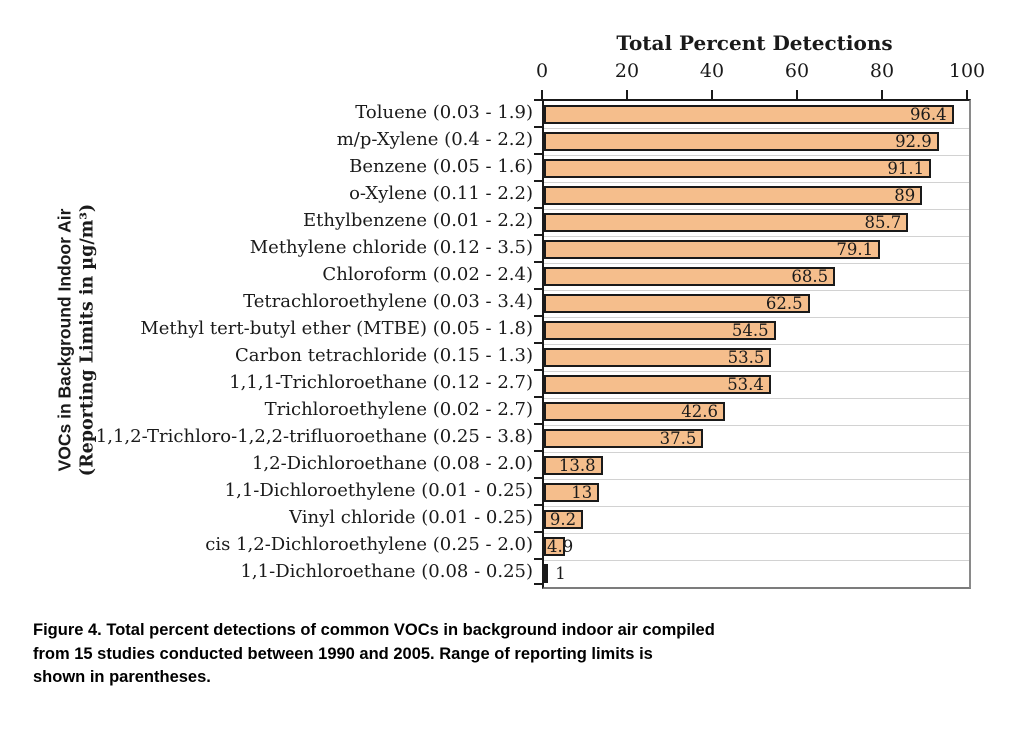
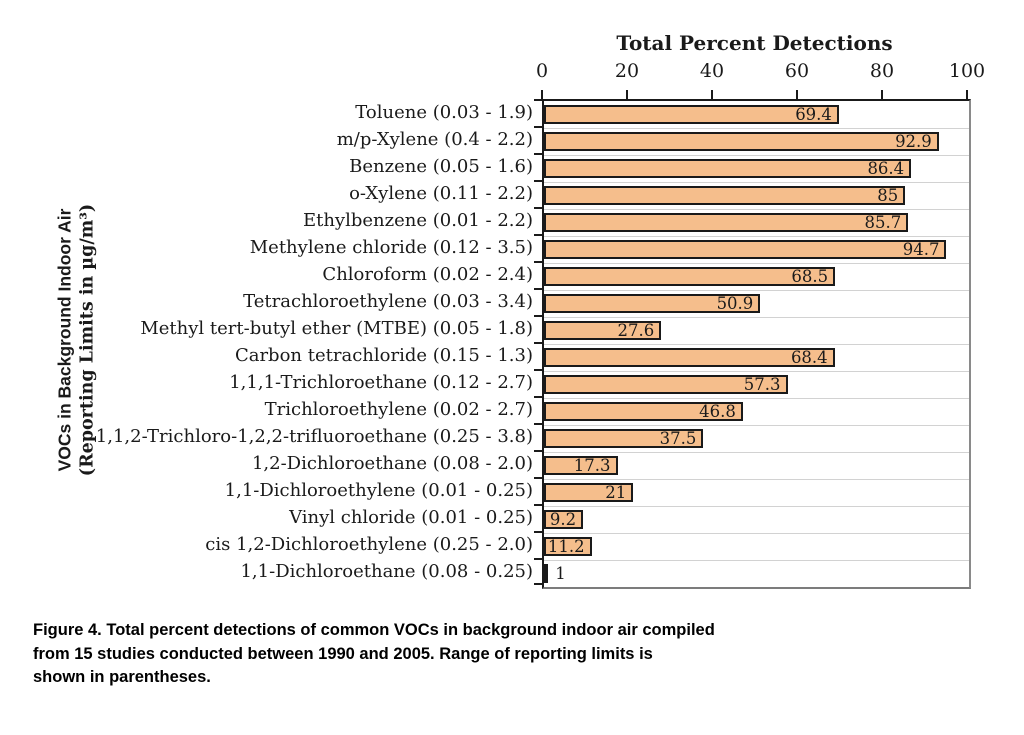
Toluene (0.03 - 1.9): 96.4 -> 69.4
Benzene (0.05 - 1.6): 91.1 -> 86.4
o-Xylene (0.11 - 2.2): 89 -> 85
Methylene chloride (0.12 - 3.5): 79.1 -> 94.7
Tetrachloroethylene (0.03 - 3.4): 62.5 -> 50.9
Methyl tert-butyl ether (MTBE) (0.05 - 1.8): 54.5 -> 27.6
Carbon tetrachloride (0.15 - 1.3): 53.5 -> 68.4
1,1,1-Trichloroethane (0.12 - 2.7): 53.4 -> 57.3
Trichloroethylene (0.02 - 2.7): 42.6 -> 46.8
1,2-Dichloroethane (0.08 - 2.0): 13.8 -> 17.3
1,1-Dichloroethylene (0.01 - 0.25): 13 -> 21
cis 1,2-Dichloroethylene (0.25 - 2.0): 4.9 -> 11.2
